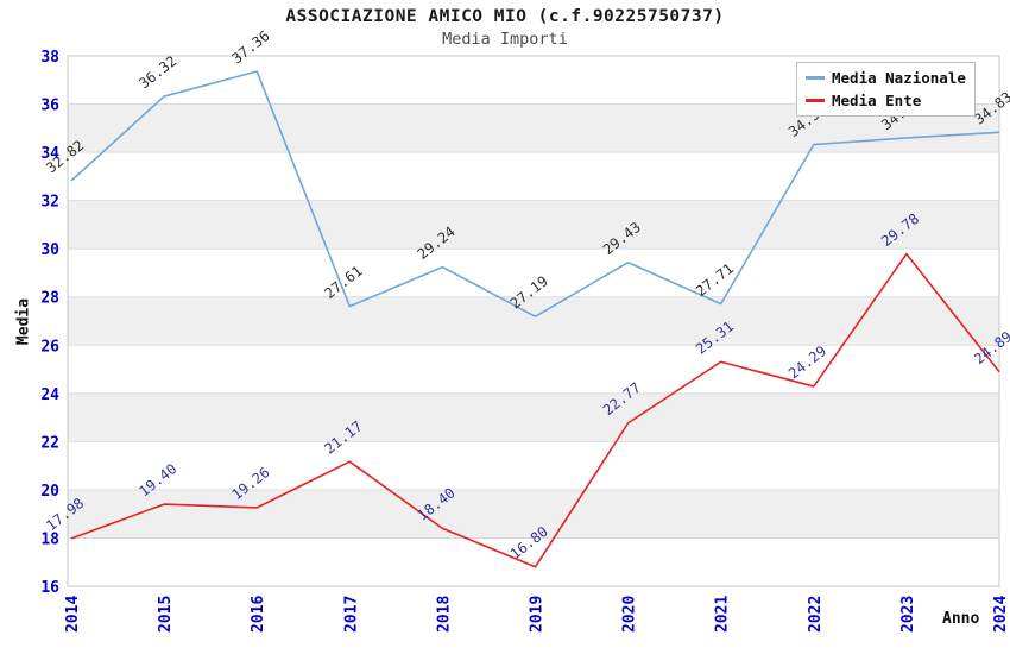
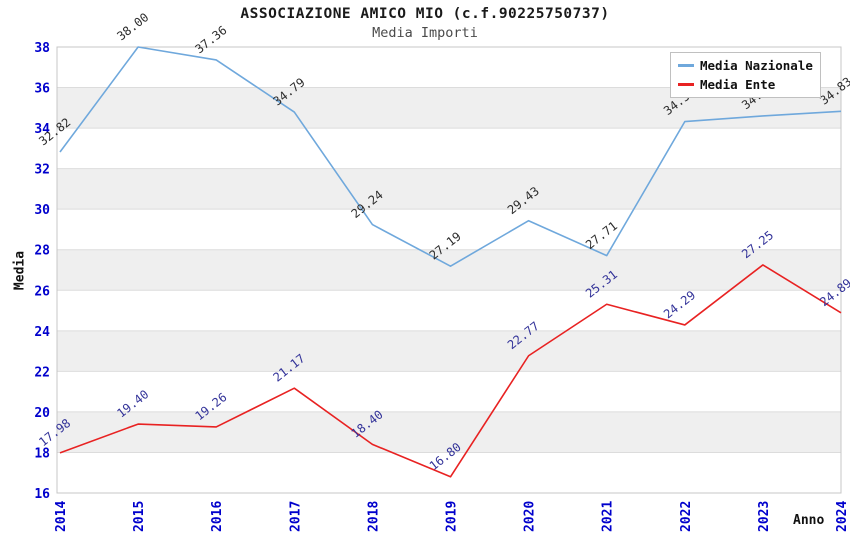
Media Nazionale/2015: 36.32 -> 38.00
Media Nazionale/2017: 27.61 -> 34.79
Media Ente/2023: 29.78 -> 27.25
